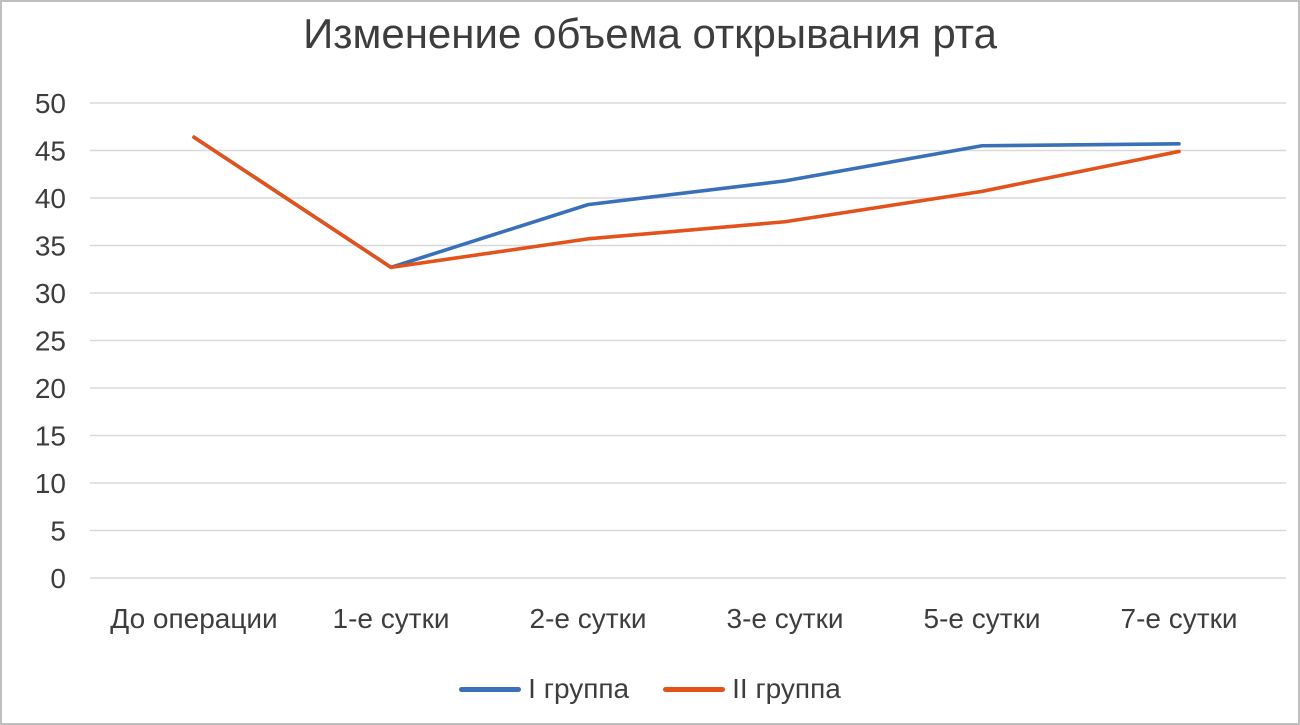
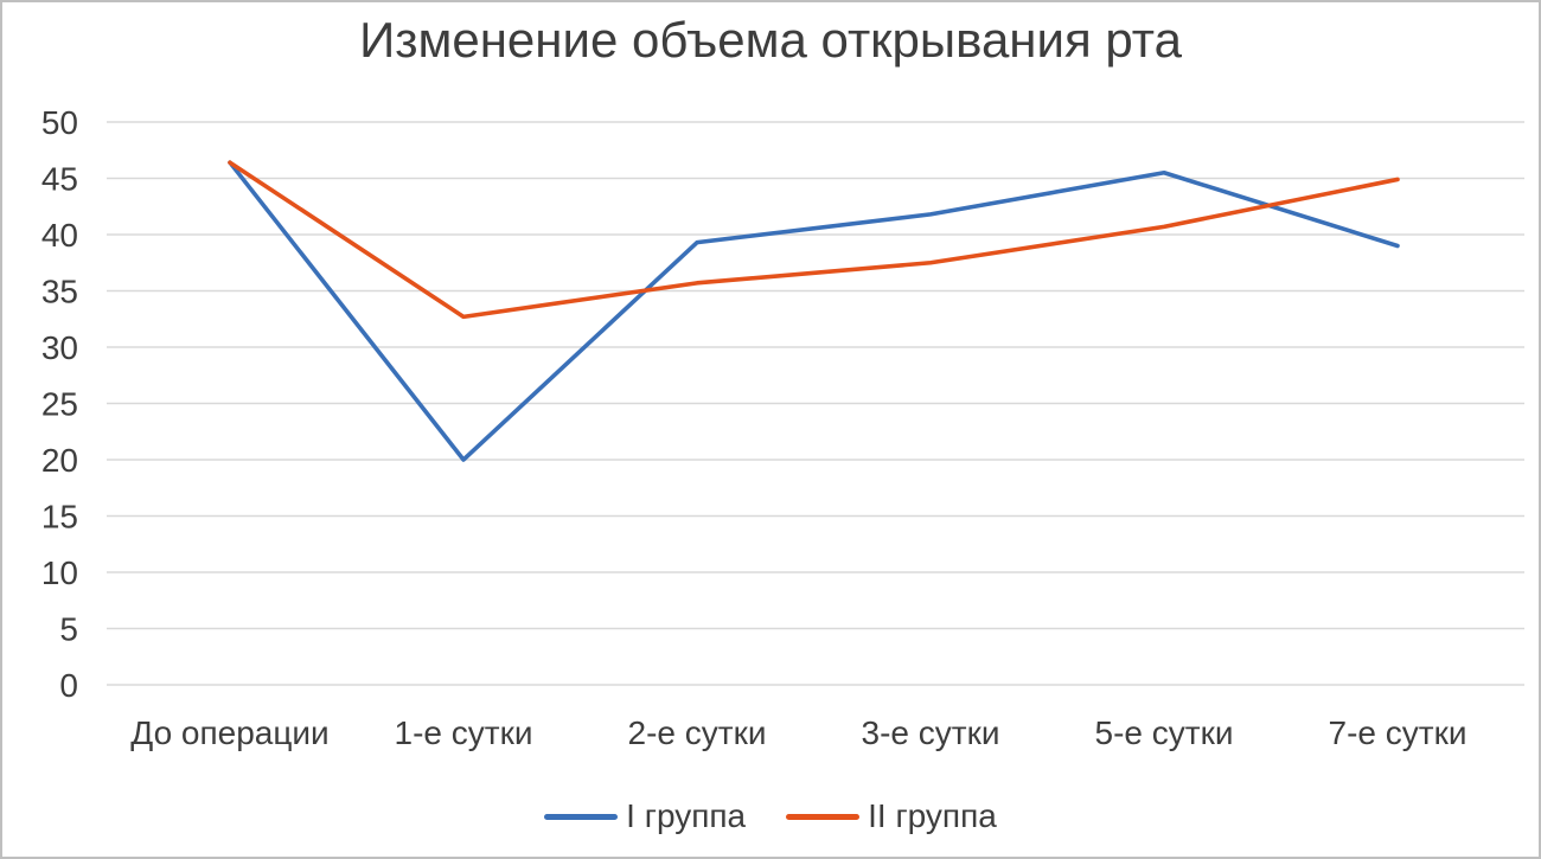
I группа/1-е сутки: 33 -> 20
I группа/7-е сутки: 46 -> 39
